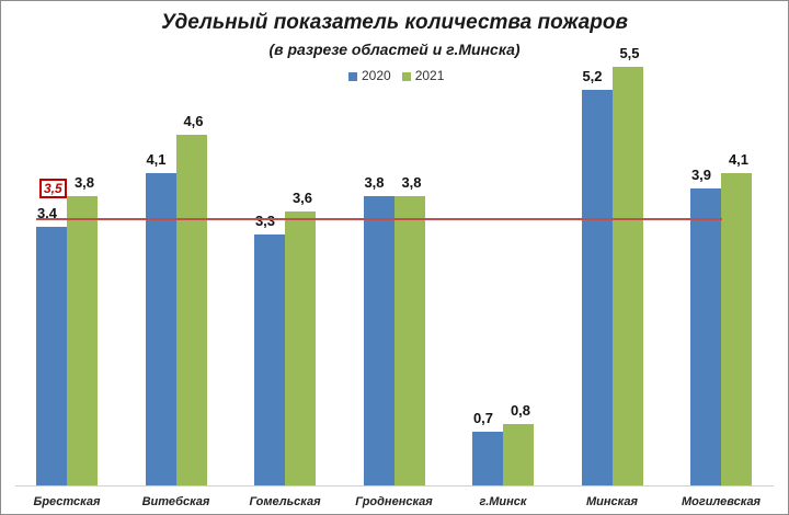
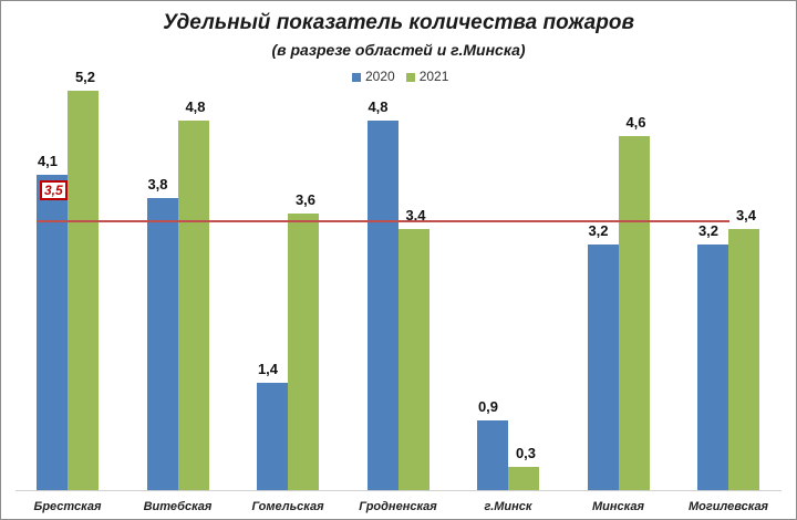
2020/Брестская: 3,4 -> 4,1
2021/Брестская: 3,8 -> 5,2
2020/Витебская: 4,1 -> 3,8
2021/Витебская: 4,6 -> 4,8
2020/Гомельская: 3,3 -> 1,4
2020/Гродненская: 3,8 -> 4,8
2021/Гродненская: 3,8 -> 3,4
2020/г.Минск: 0,7 -> 0,9
2021/г.Минск: 0,8 -> 0,3
2020/Минская: 5,2 -> 3,2
2021/Минская: 5,5 -> 4,6
2020/Могилевская: 3,9 -> 3,2
2021/Могилевская: 4,1 -> 3,4
